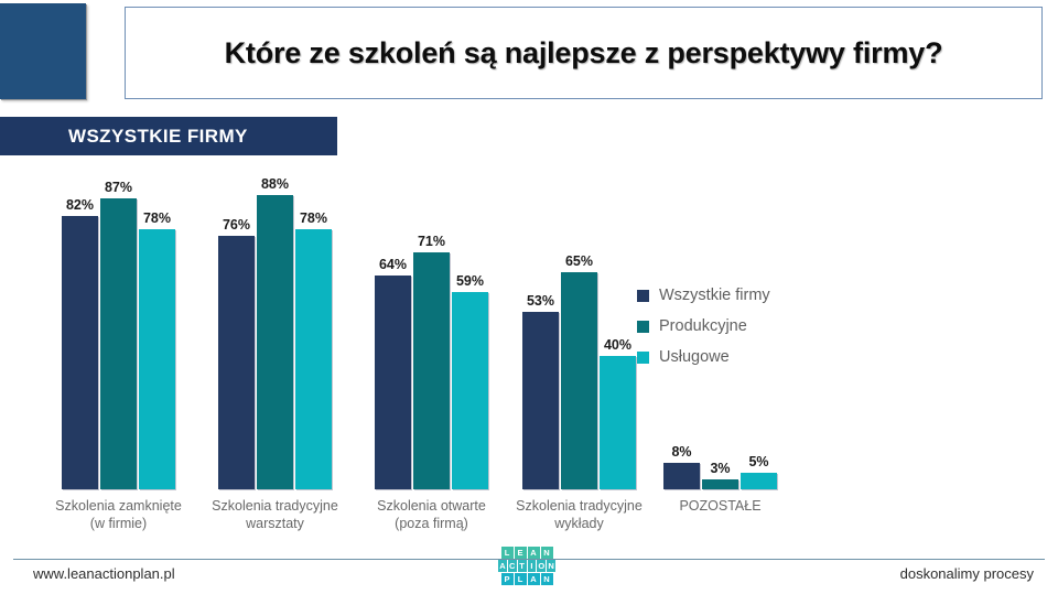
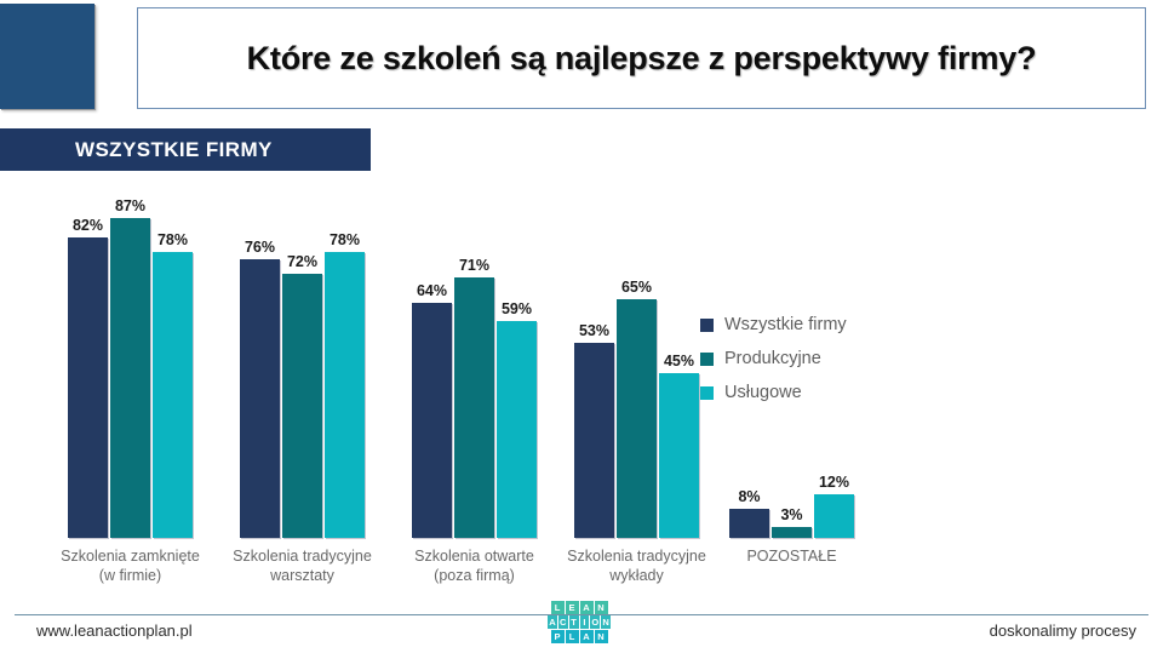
Produkcyjne/Szkolenia tradycyjne warsztaty: 88% -> 72%
Usługowe/Szkolenia tradycyjne wykłady: 40% -> 45%
Usługowe/POZOSTAŁE: 5% -> 12%
